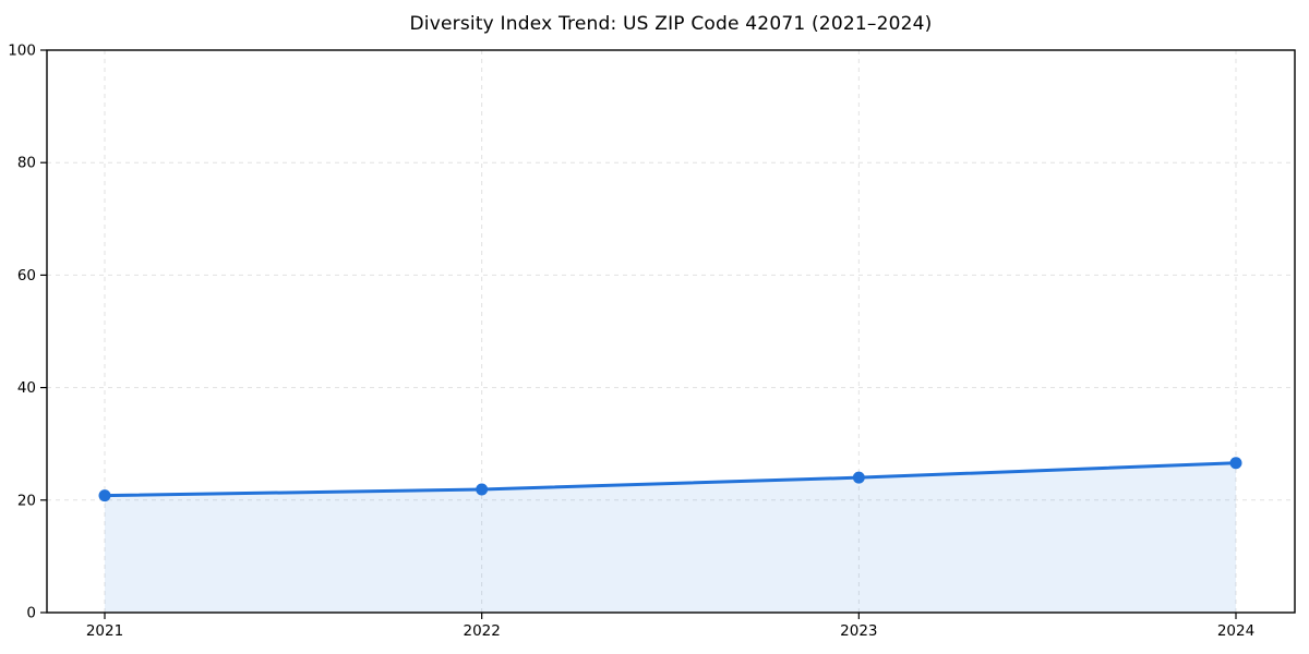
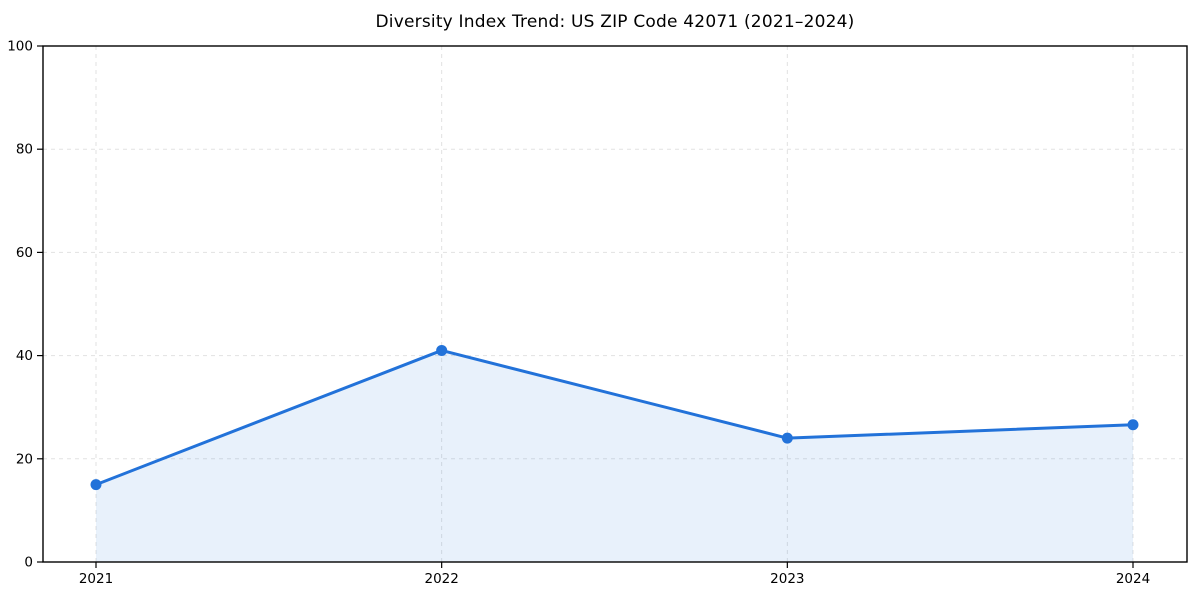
2021: 21 -> 15
2022: 22 -> 41
